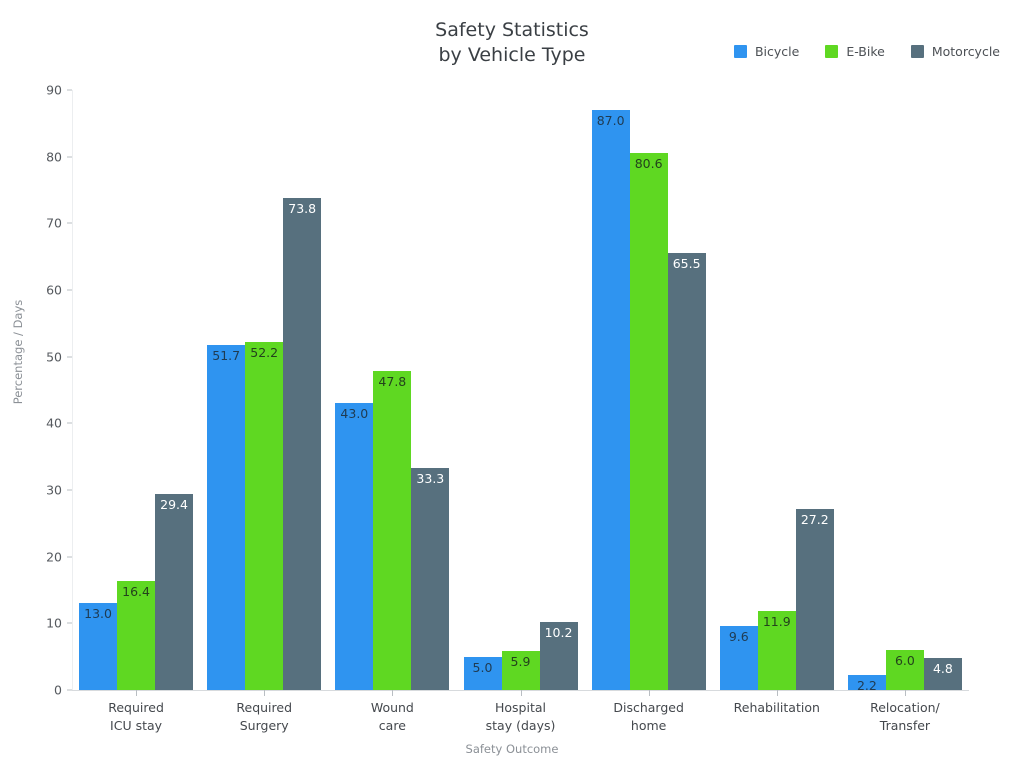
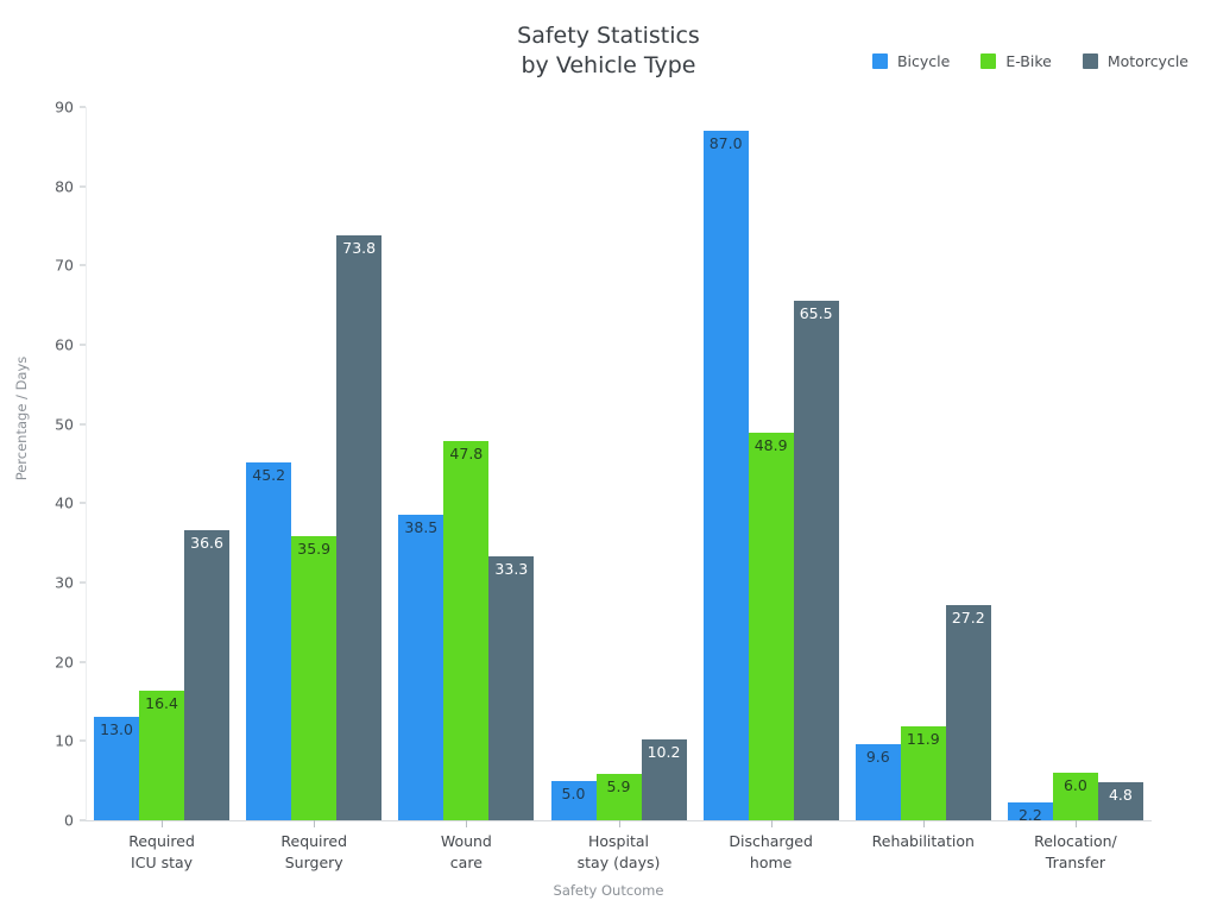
Motorcycle/Required ICU stay: 29.4 -> 36.6
Bicycle/Required Surgery: 51.7 -> 45.2
E-Bike/Required Surgery: 52.2 -> 35.9
Bicycle/Wound care: 43.0 -> 38.5
E-Bike/Discharged home: 80.6 -> 48.9
